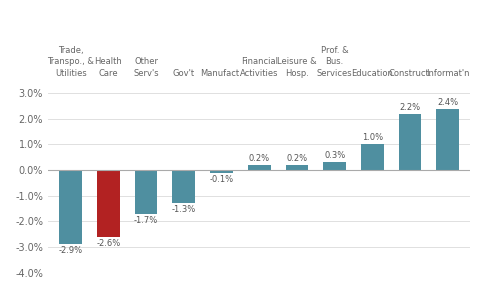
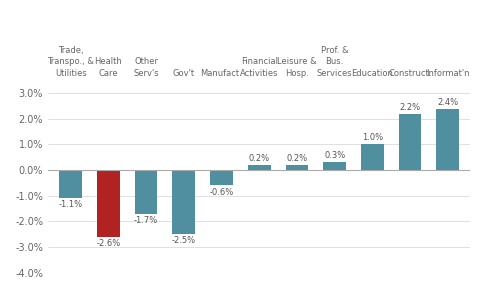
Trade, Transpo., & Utilities: -2.9% -> -1.1%
Gov't: -1.3% -> -2.5%
Manufact.: -0.1% -> -0.6%
